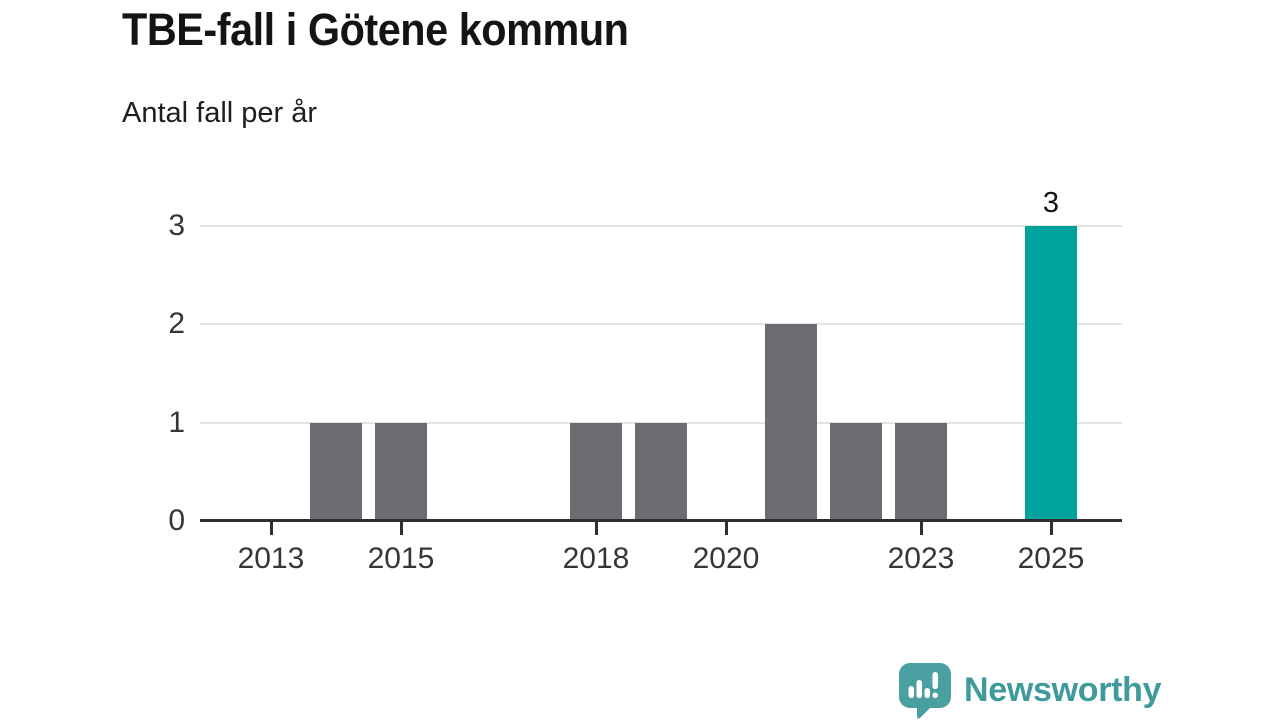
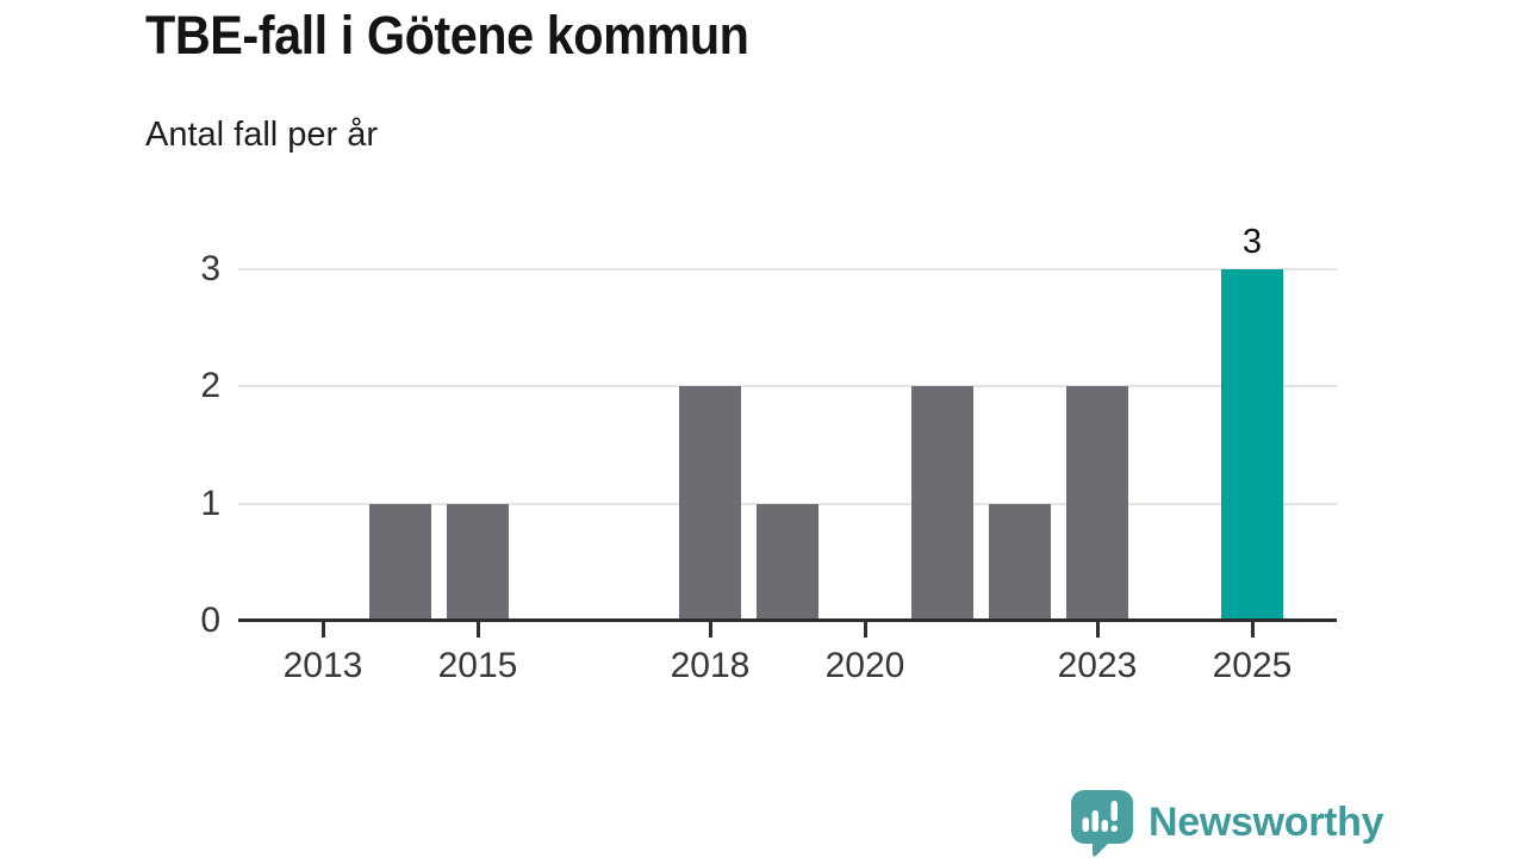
2018: 1 -> 2
2023: 1 -> 2
